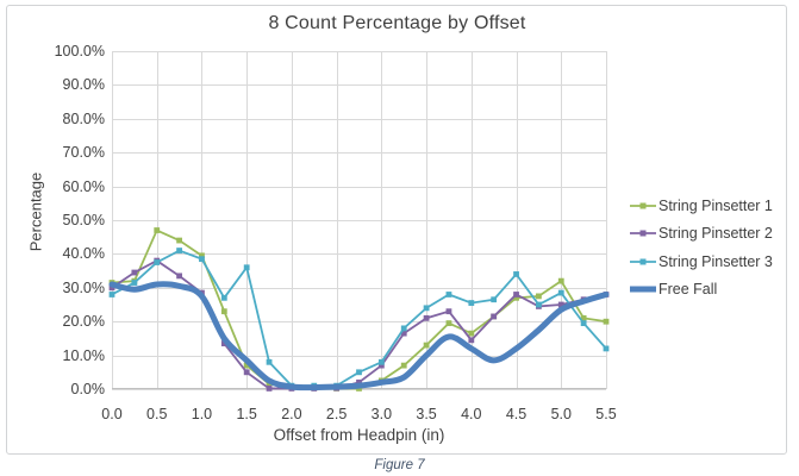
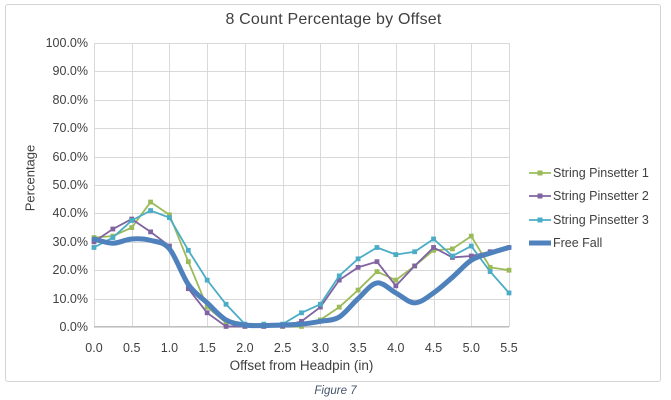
String Pinsetter 1/0.5: 47% -> 35%
String Pinsetter 3/1.5: 36% -> 16%
String Pinsetter 3/4.5: 34% -> 31%
